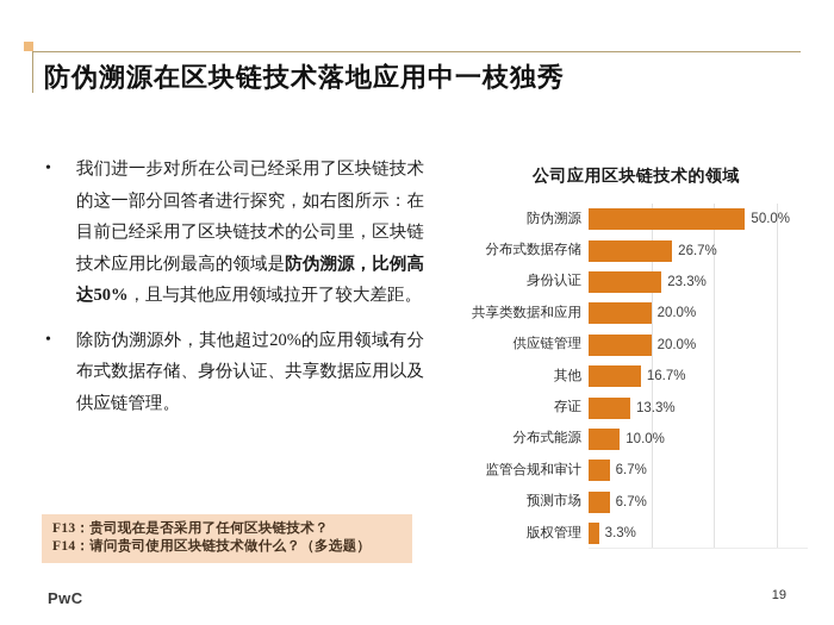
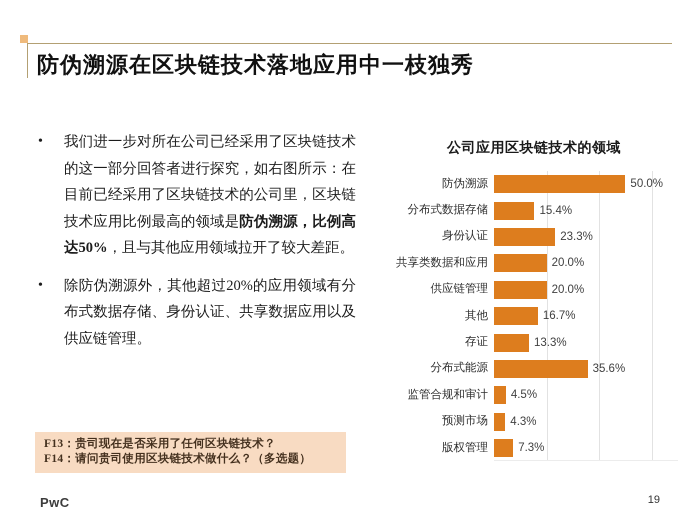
分布式数据存储: 26.7% -> 15.4%
分布式能源: 10.0% -> 35.6%
监管合规和审计: 6.7% -> 4.5%
预测市场: 6.7% -> 4.3%
版权管理: 3.3% -> 7.3%
